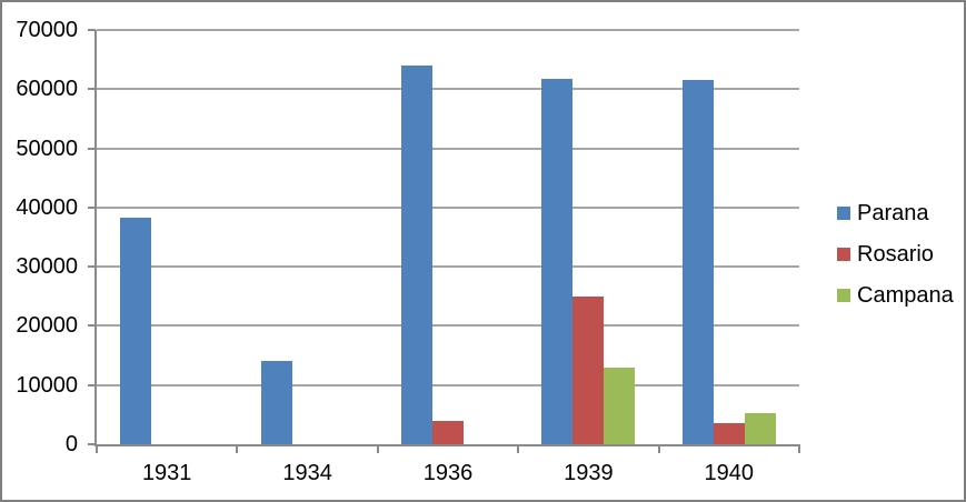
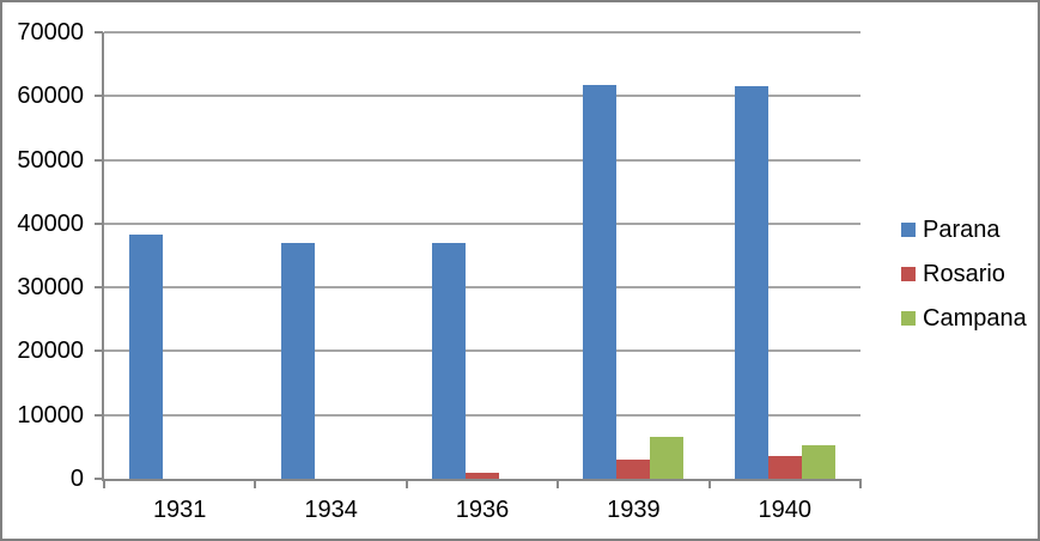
Parana/1934: 14000 -> 37000
Parana/1936: 64000 -> 37000
Rosario/1936: 4000 -> 1000
Rosario/1939: 25000 -> 3000
Campana/1939: 13000 -> 7000
